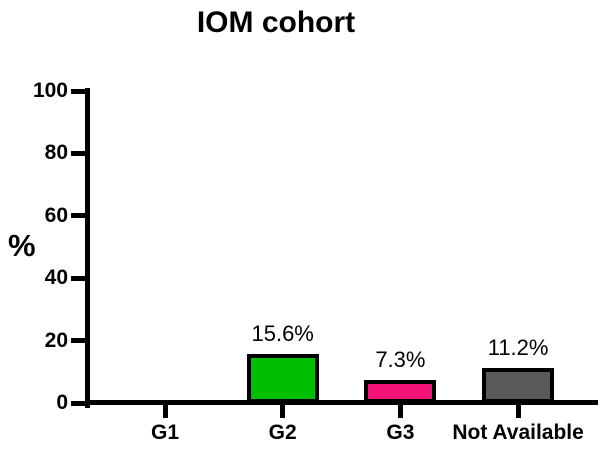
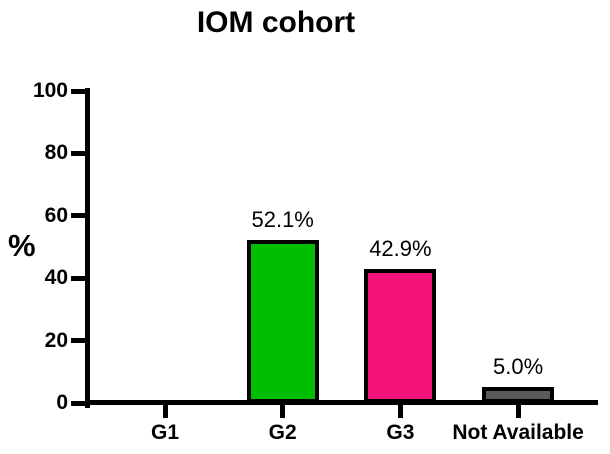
G2: 15.6% -> 52.1%
G3: 7.3% -> 42.9%
Not Available: 11.2% -> 5.0%
